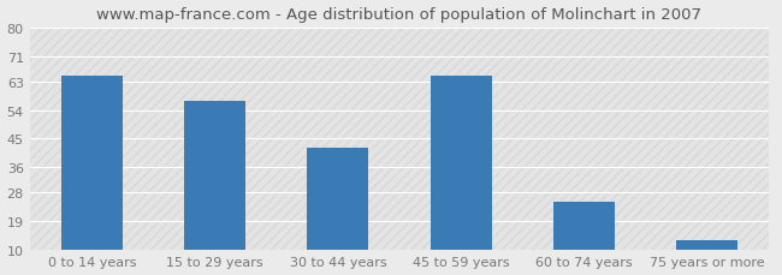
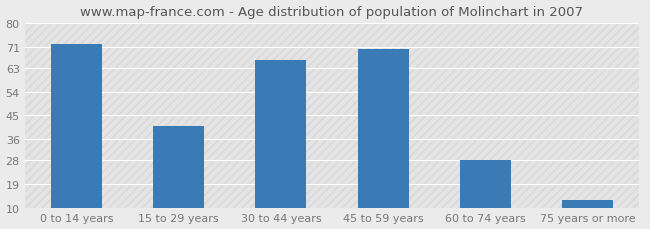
0 to 14 years: 65 -> 72
15 to 29 years: 57 -> 41
30 to 44 years: 42 -> 66
45 to 59 years: 65 -> 70
60 to 74 years: 25 -> 28
